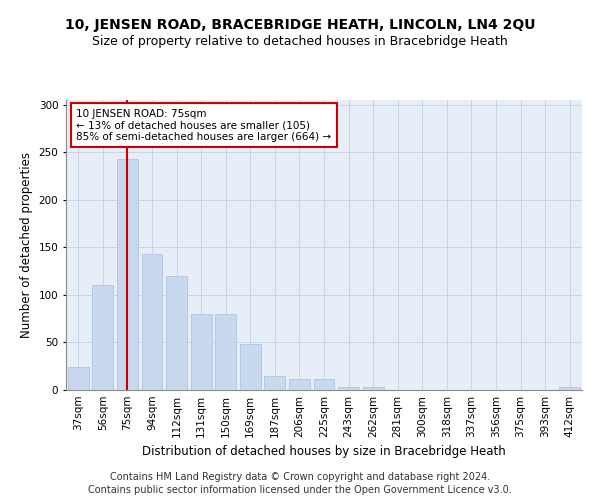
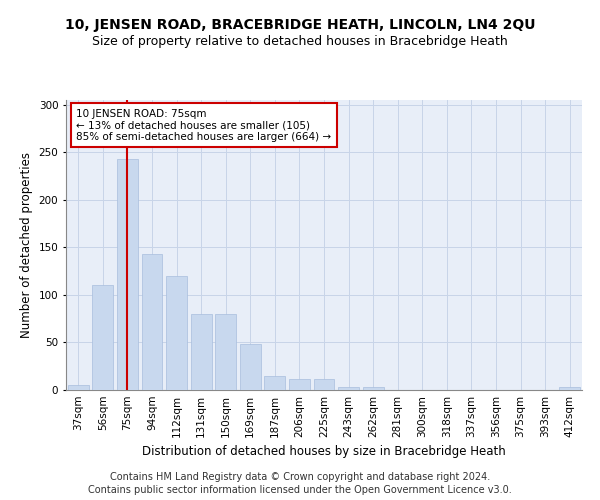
37sqm: 24 -> 5
